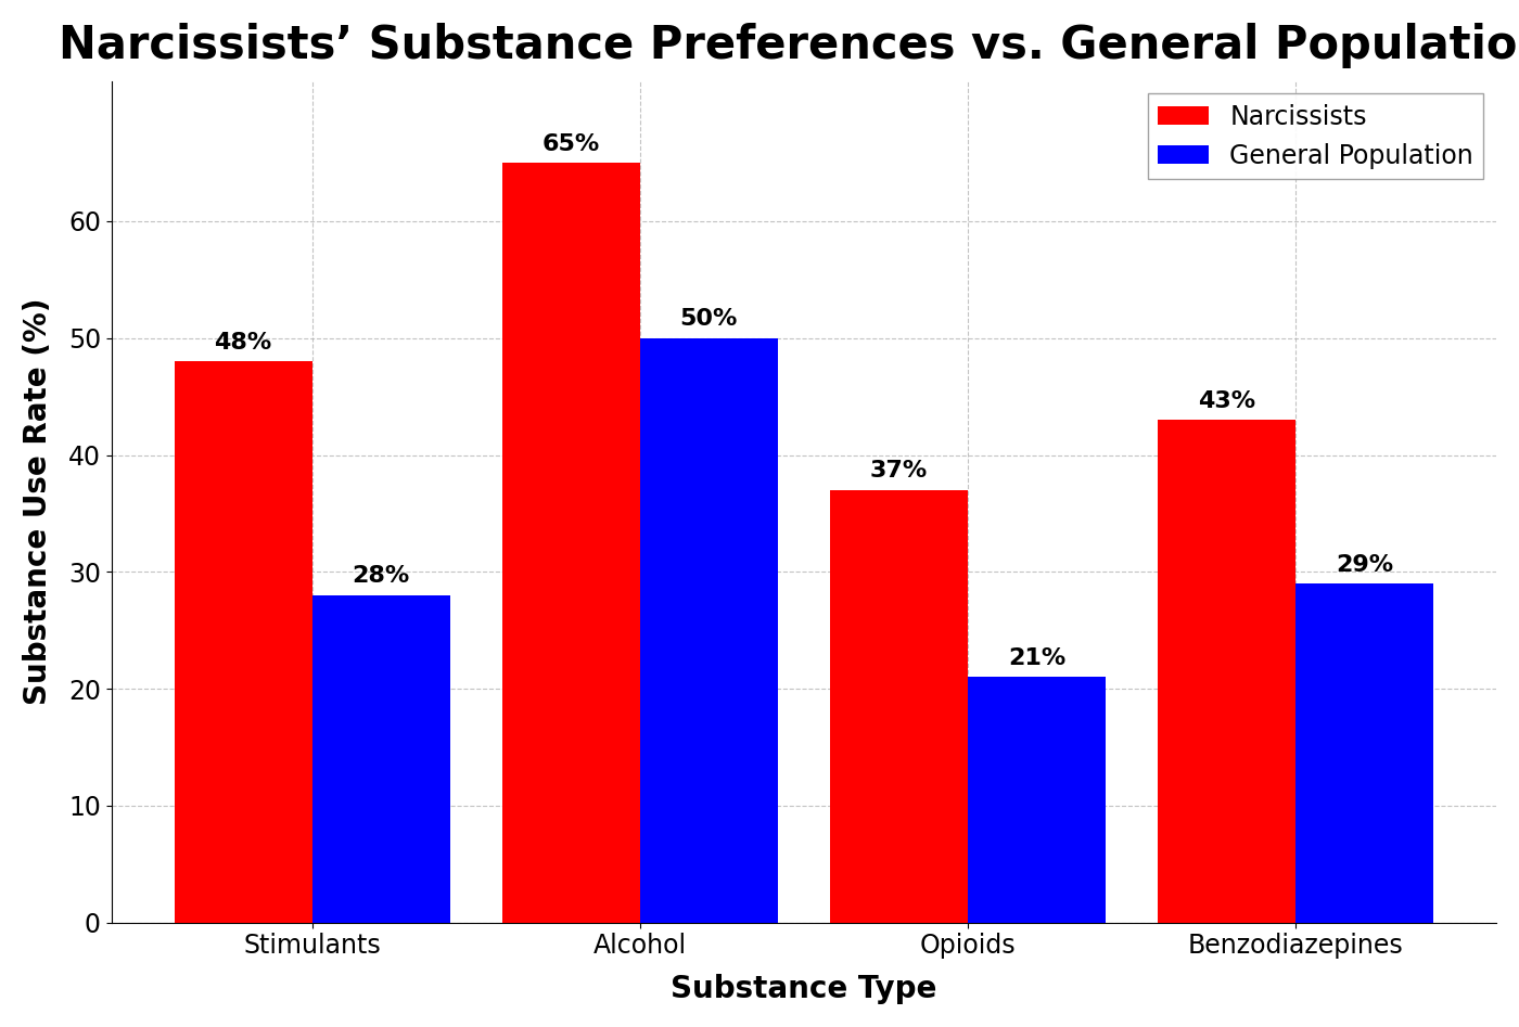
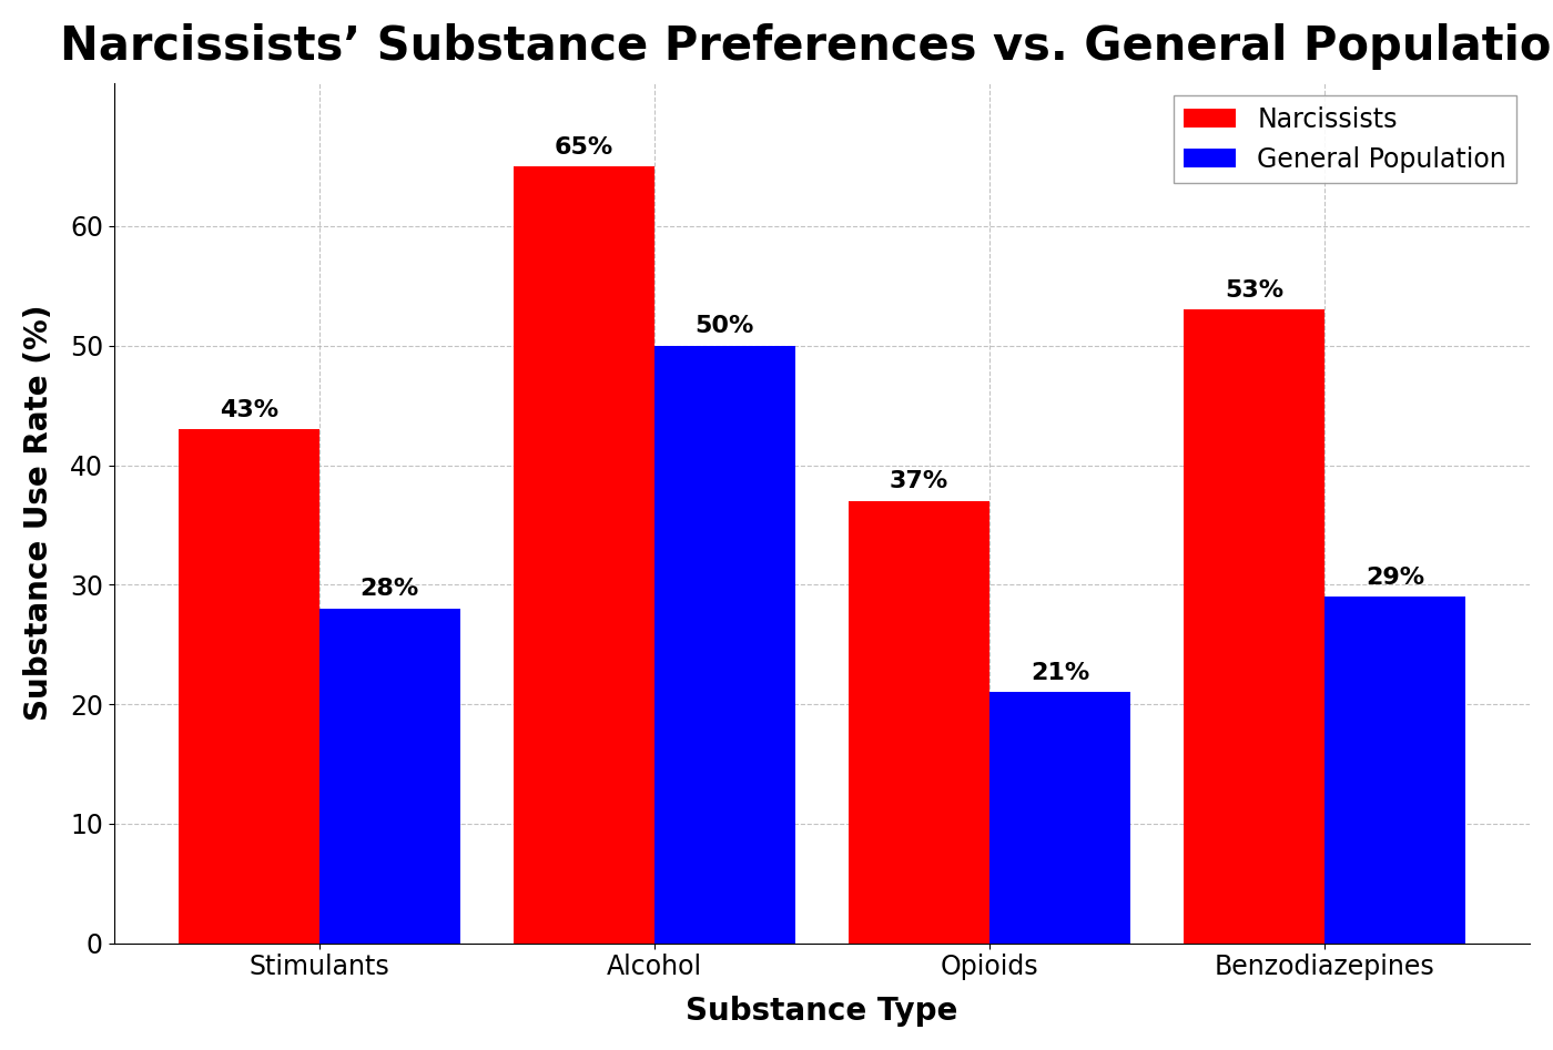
Narcissists/Stimulants: 48% -> 43%
Narcissists/Benzodiazepines: 43% -> 53%
